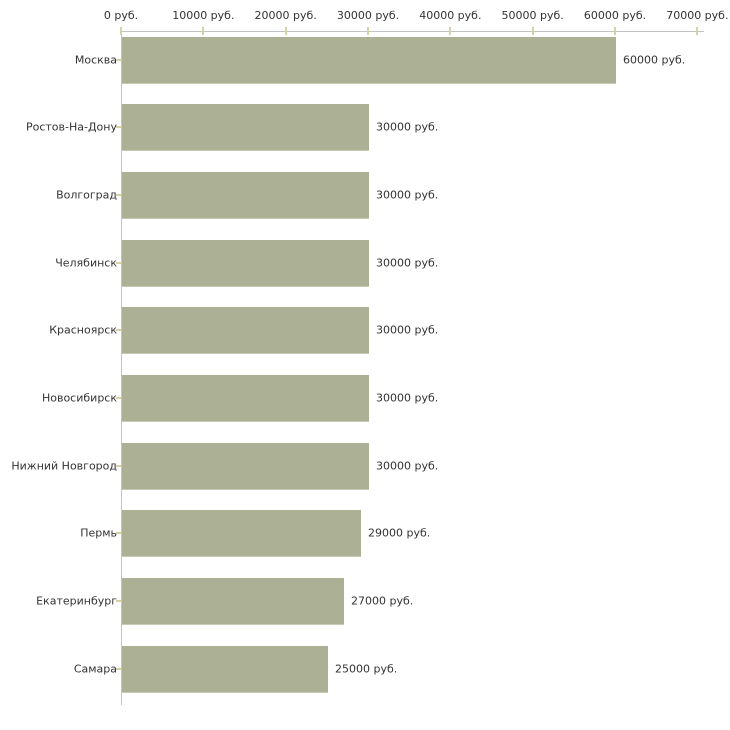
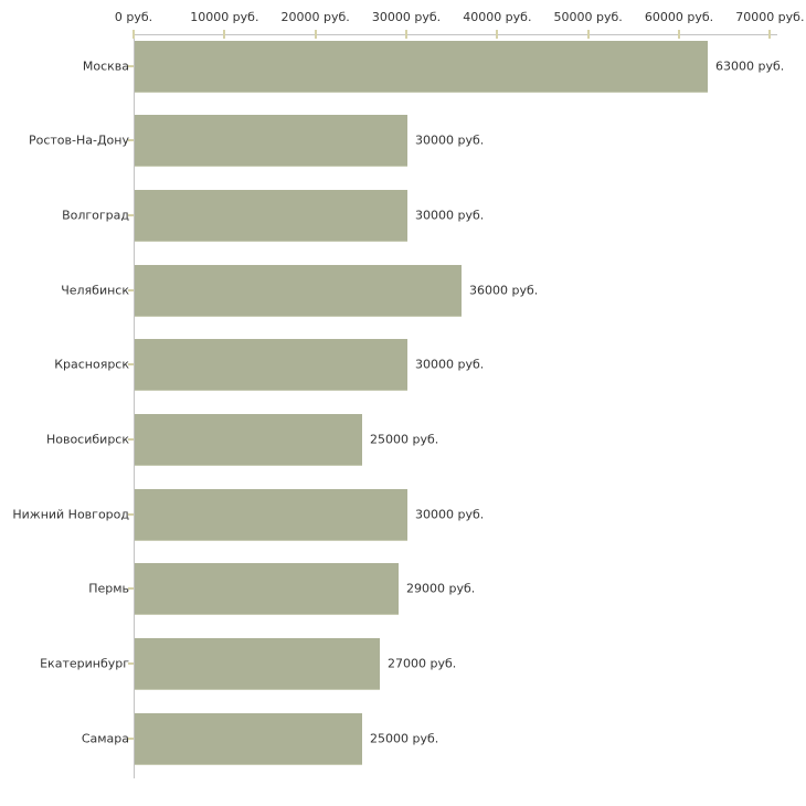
Москва: 60000 -> 63000
Челябинск: 30000 -> 36000
Новосибирск: 30000 -> 25000
